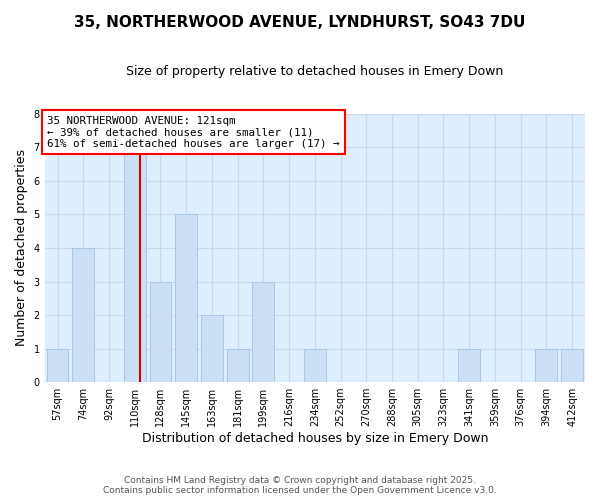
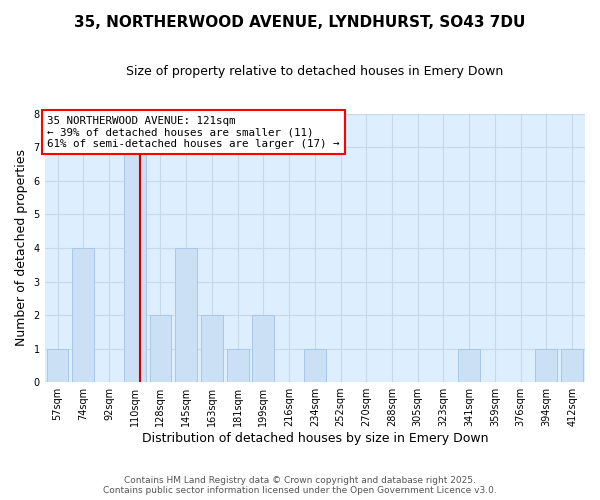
128sqm: 3 -> 2
145sqm: 5 -> 4
199sqm: 3 -> 2
